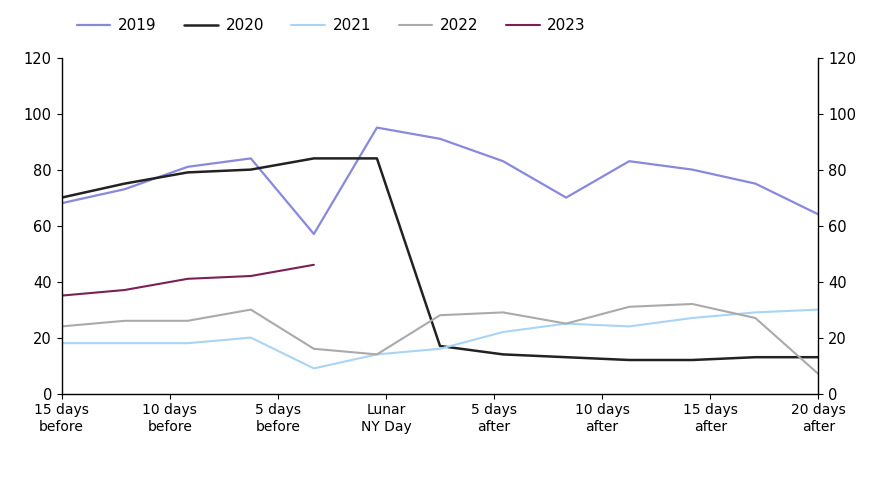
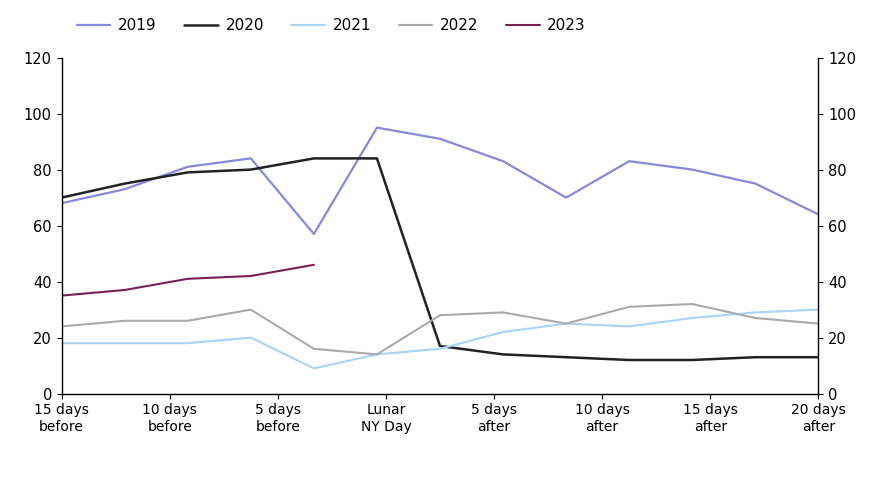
2022/20 days after: 7 -> 25
